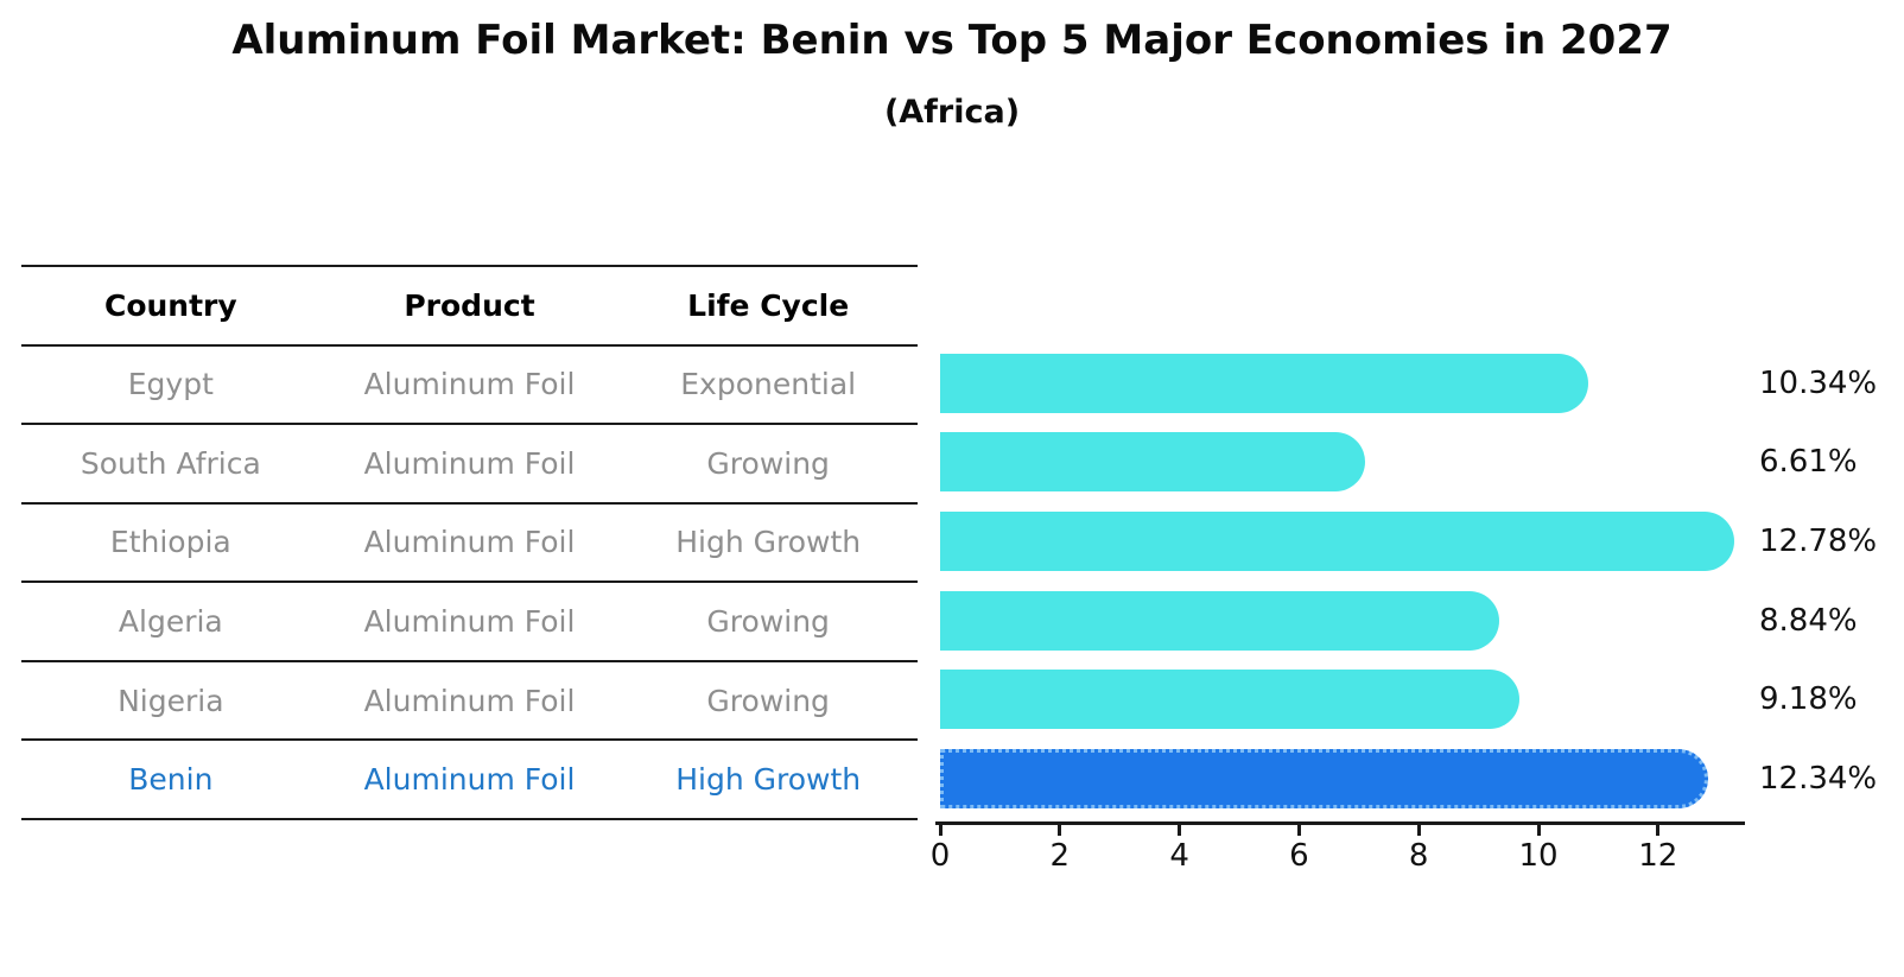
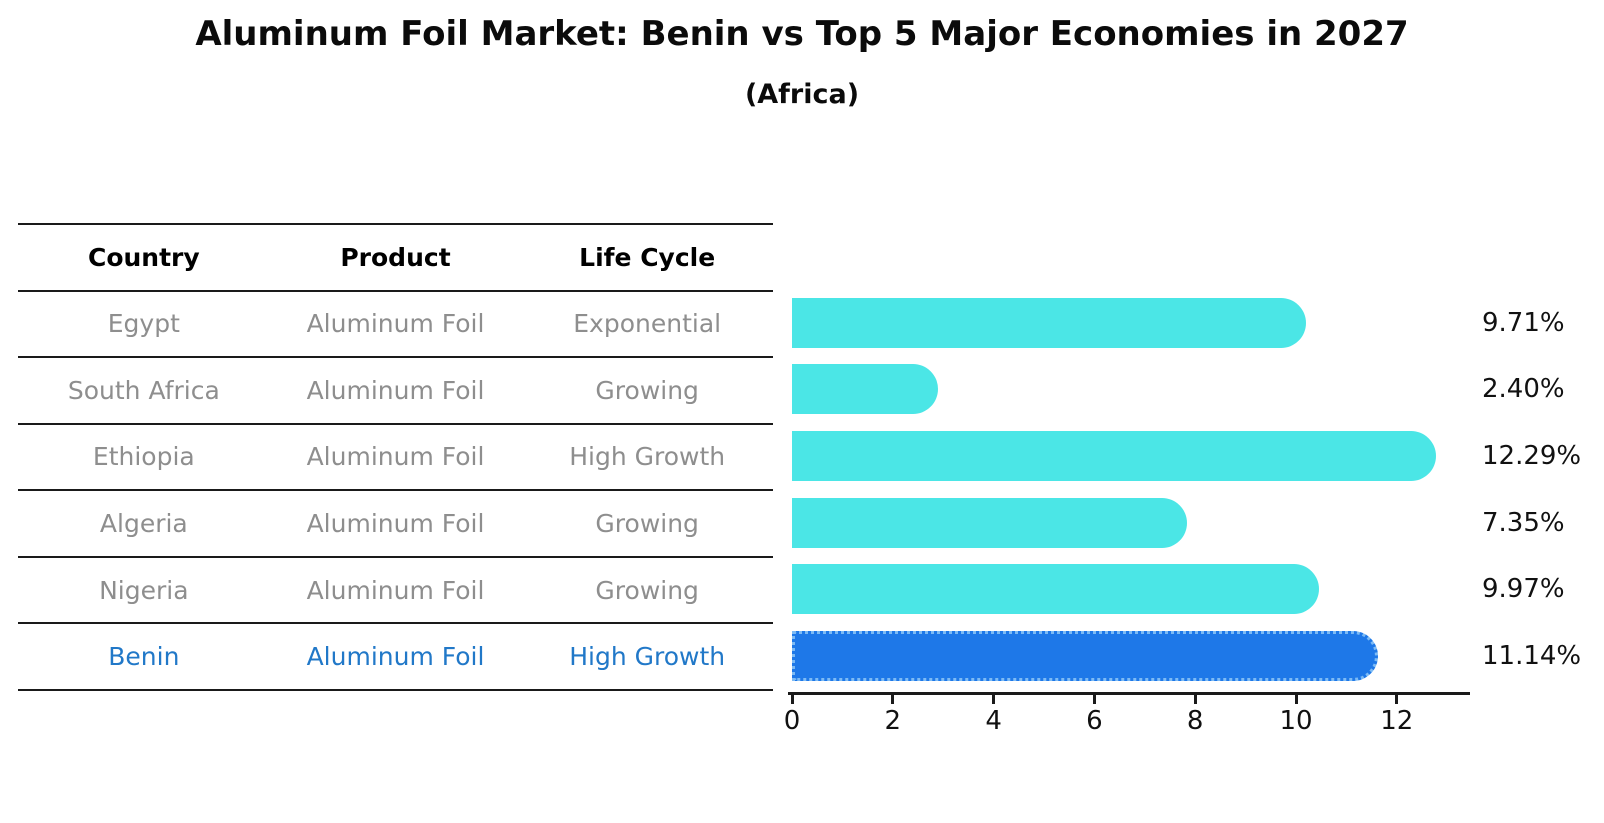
Egypt: 10.34% -> 9.71%
South Africa: 6.61% -> 2.40%
Ethiopia: 12.78% -> 12.29%
Algeria: 8.84% -> 7.35%
Nigeria: 9.18% -> 9.97%
Benin: 12.34% -> 11.14%
